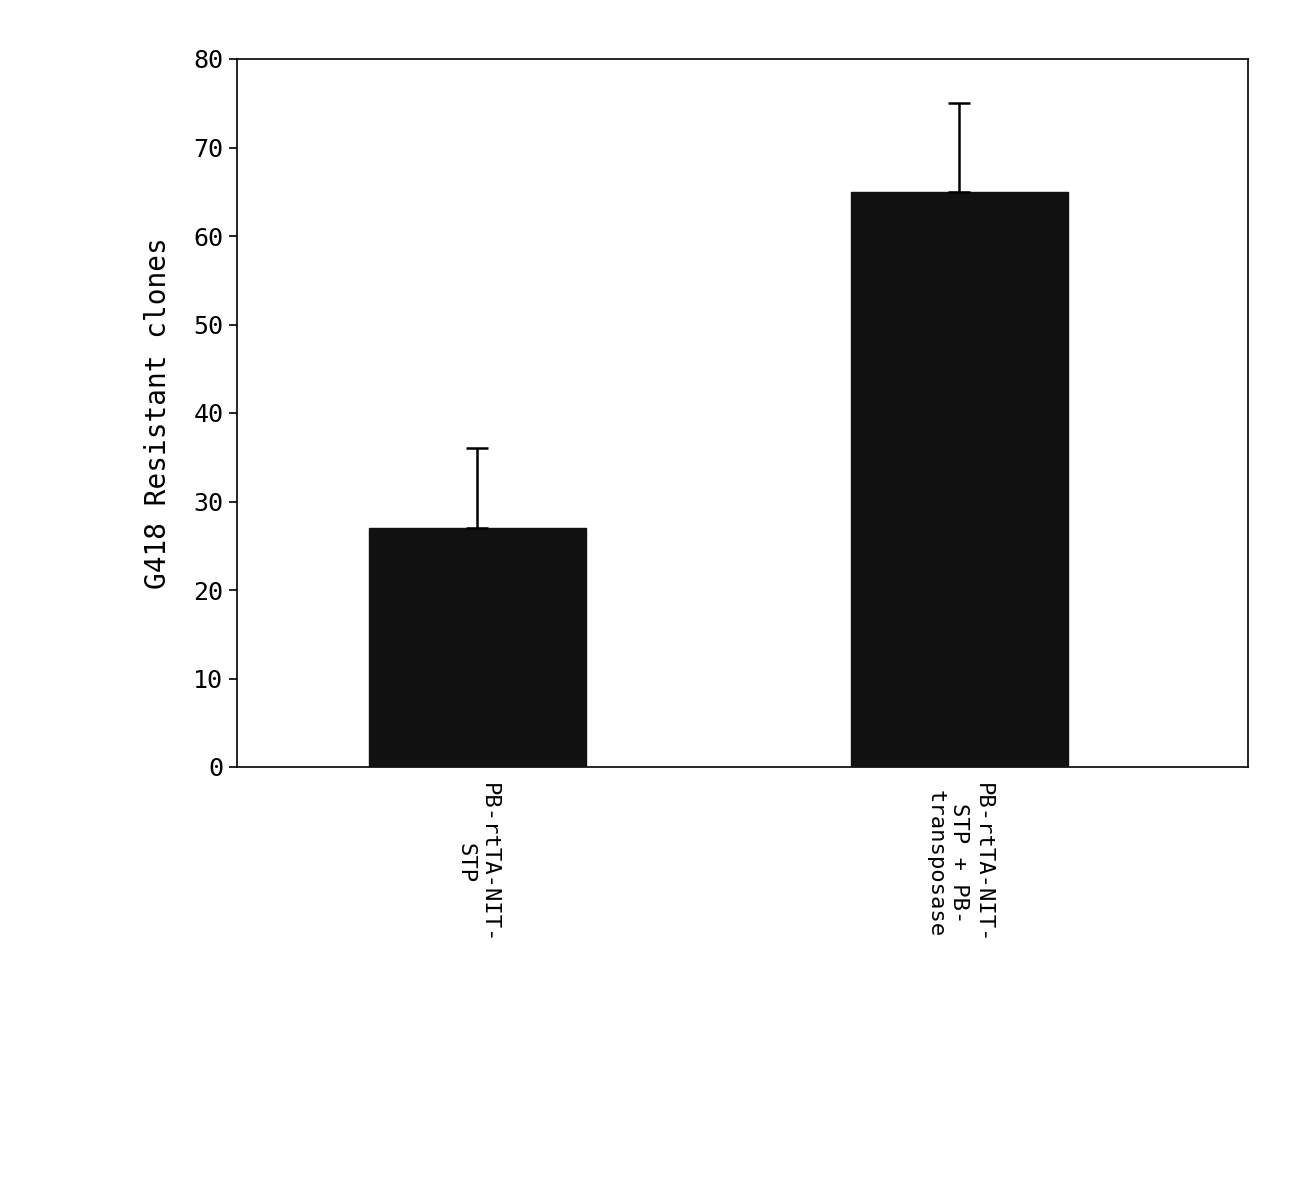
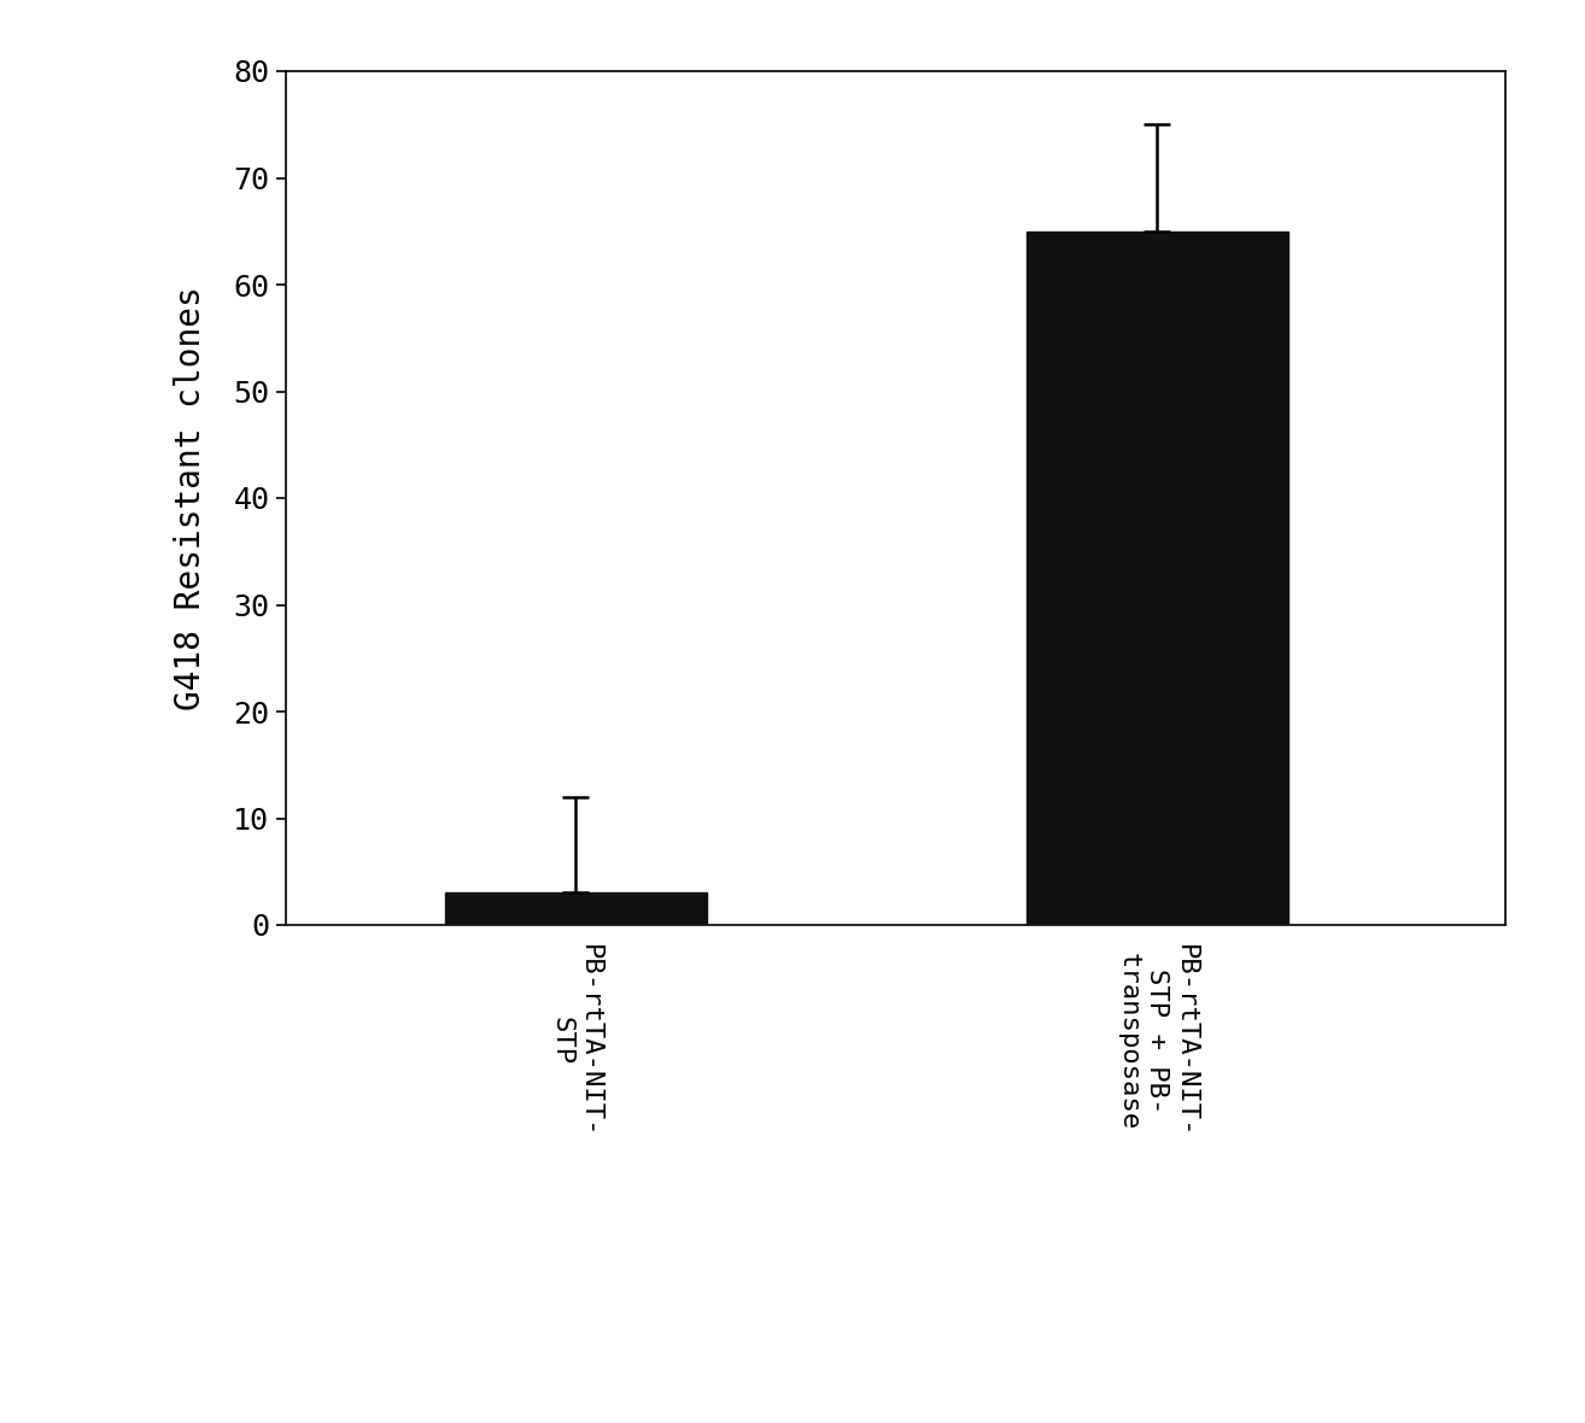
PB-rtTA-NIT- STP: 27 -> 3
